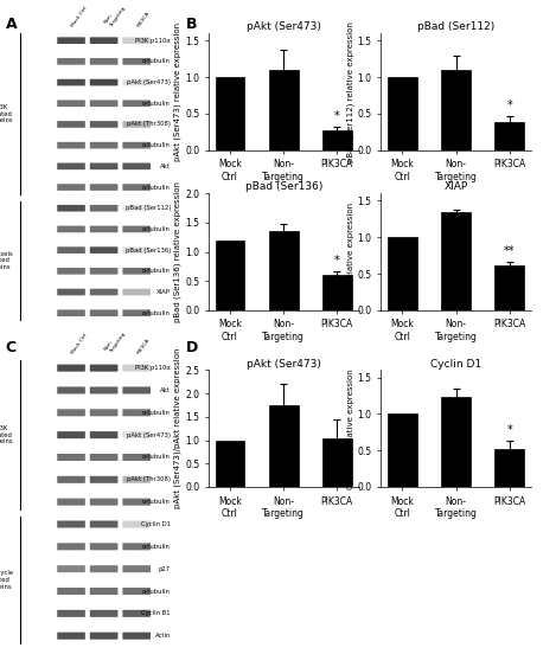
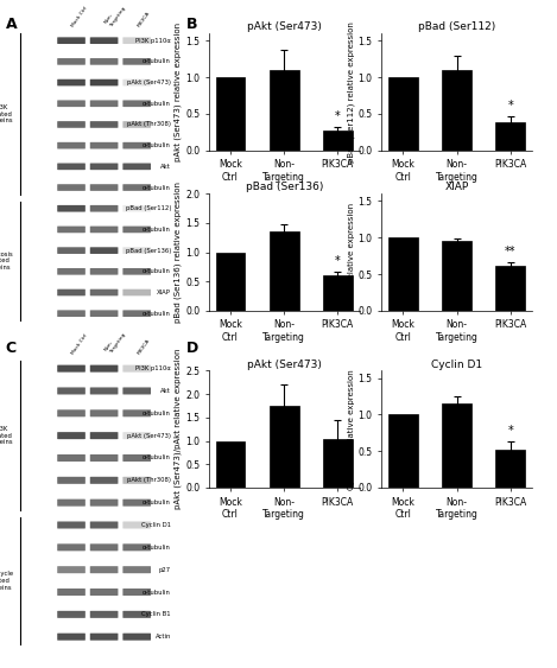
pBad (Ser136)/Mock Ctrl: 1.20 -> 1.00
XIAP/Non- Targeting: 1.34 -> 0.95
Cyclin D1/Non- Targeting: 1.24 -> 1.15
